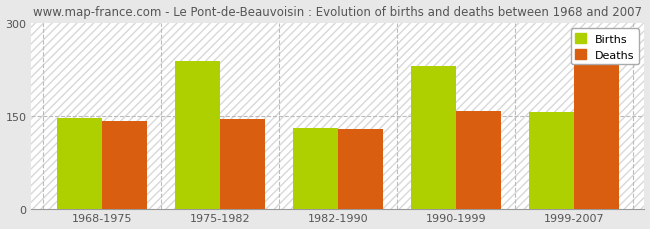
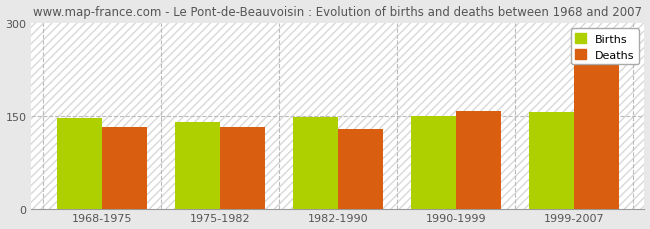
Deaths/1968-1975: 142 -> 132
Births/1975-1982: 238 -> 140
Deaths/1975-1982: 144 -> 132
Births/1982-1990: 130 -> 148
Births/1990-1999: 230 -> 149
